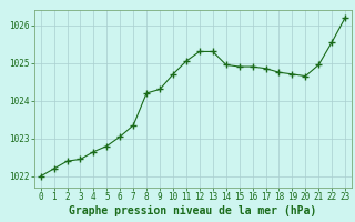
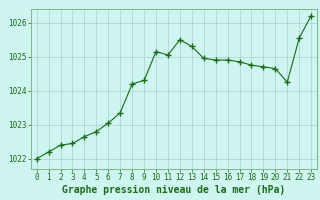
10: 1024.70 -> 1025.15
12: 1025.30 -> 1025.50
21: 1024.95 -> 1024.25
